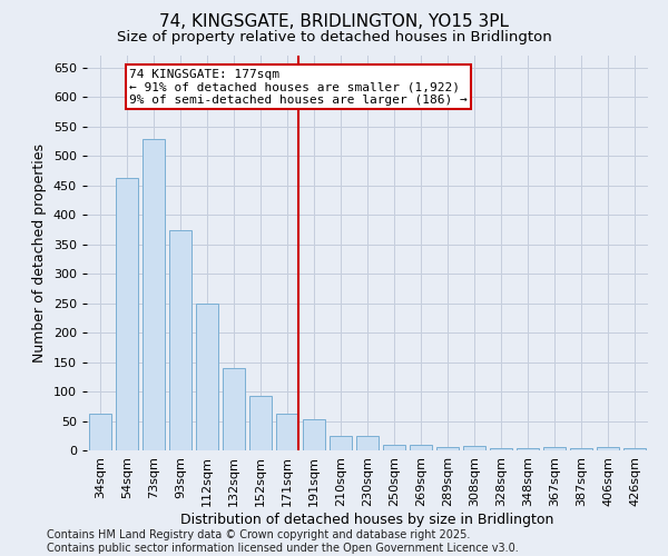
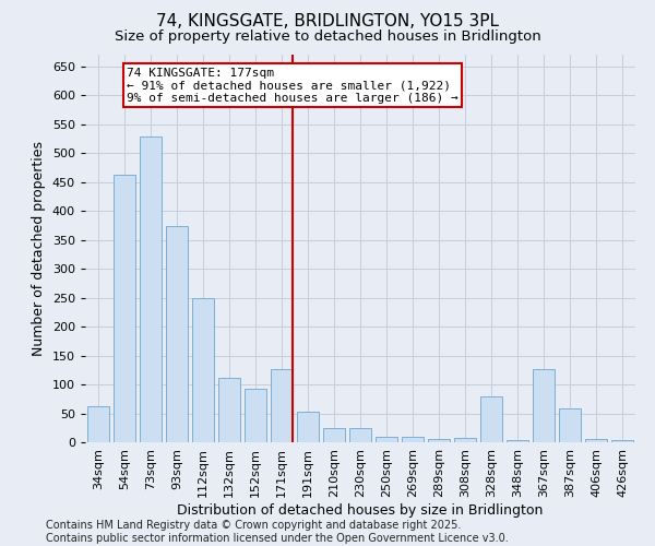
132sqm: 140 -> 112
171sqm: 62 -> 126
328sqm: 4 -> 80
367sqm: 5 -> 126
387sqm: 3 -> 58
